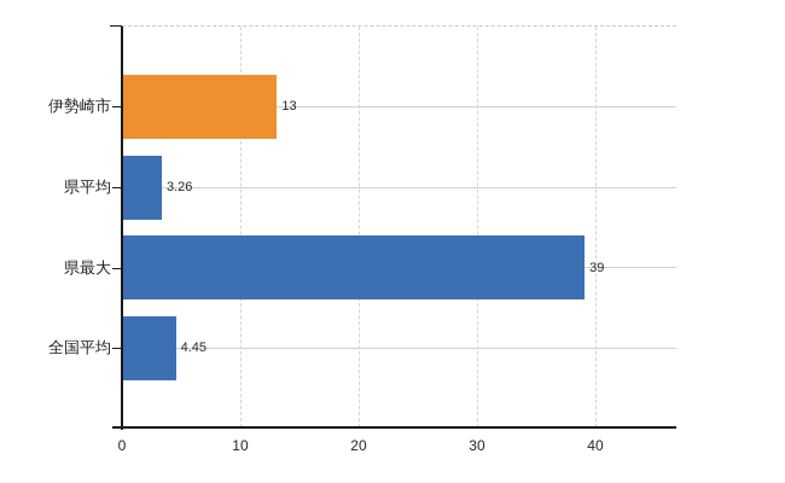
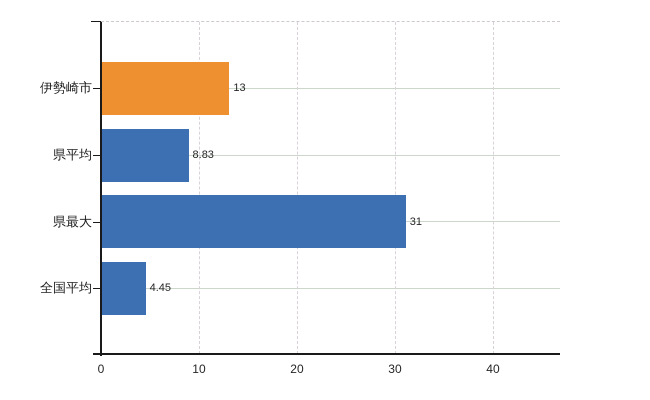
県平均: 3.26 -> 8.83
県最大: 39 -> 31
